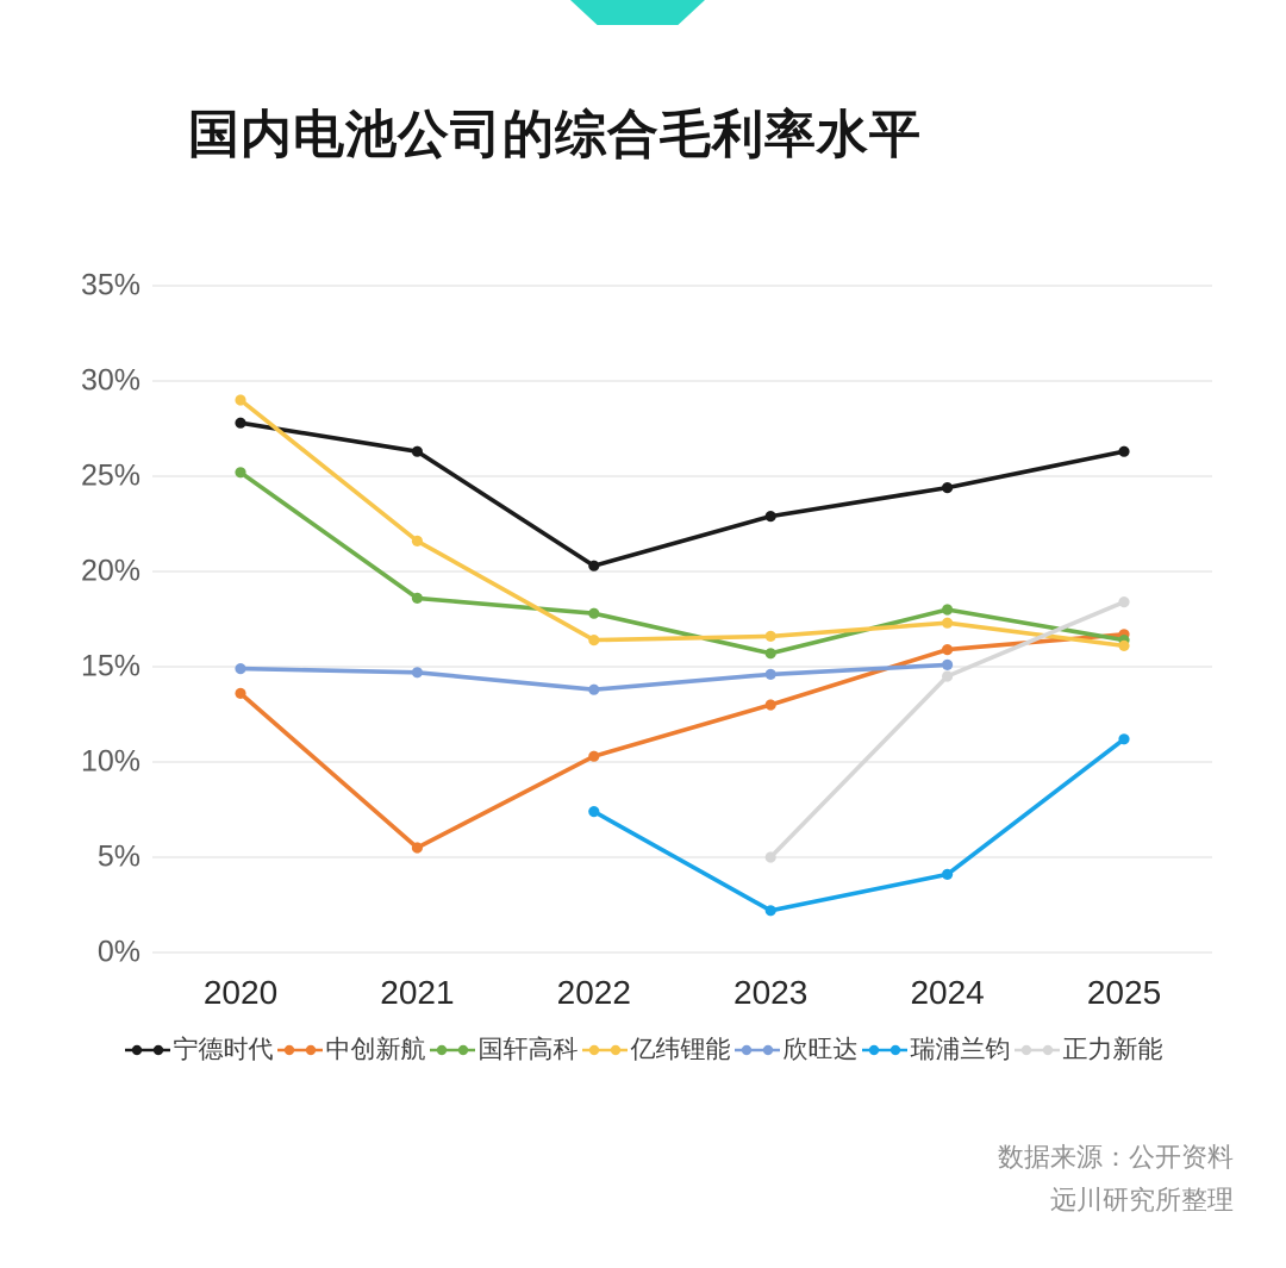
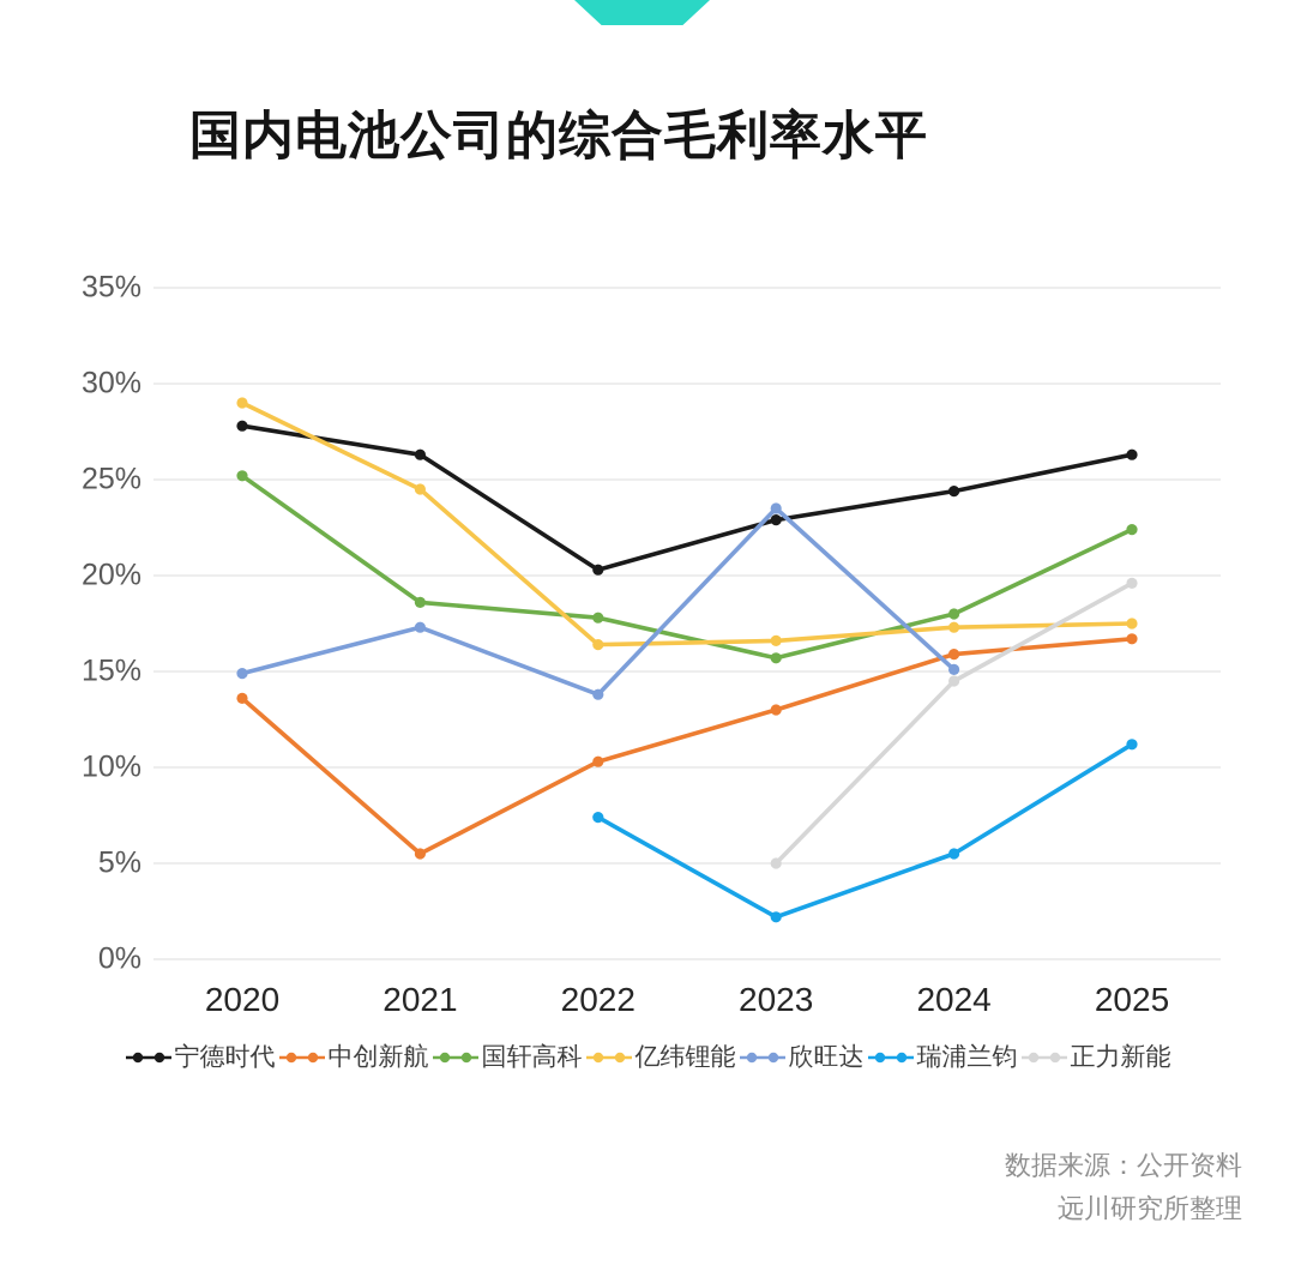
亿纬锂能/2021: 21.6% -> 24.5%
欣旺达/2021: 14.7% -> 17.3%
欣旺达/2023: 14.6% -> 23.5%
瑞浦兰钧/2024: 4.1% -> 5.5%
国轩高科/2025: 16.4% -> 22.4%
亿纬锂能/2025: 16.1% -> 17.5%
正力新能/2025: 18.4% -> 19.6%
